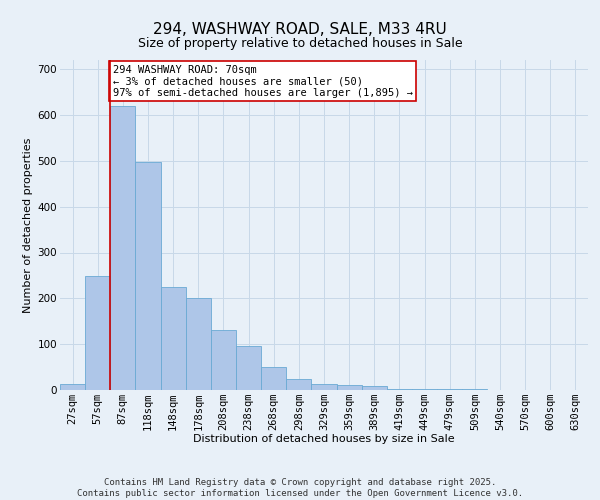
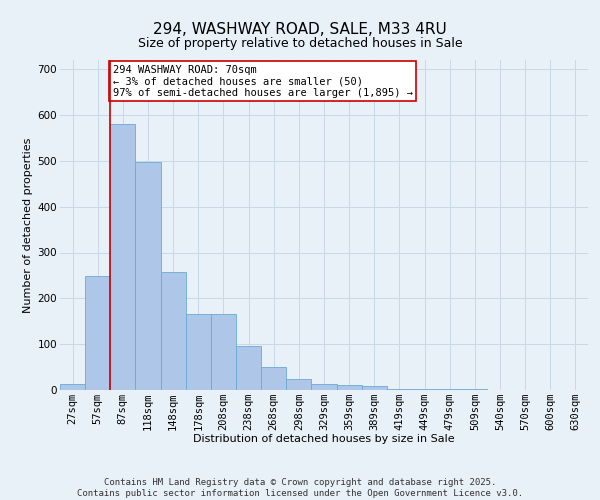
87sqm: 620 -> 580
148sqm: 225 -> 258
178sqm: 200 -> 165
208sqm: 130 -> 165
